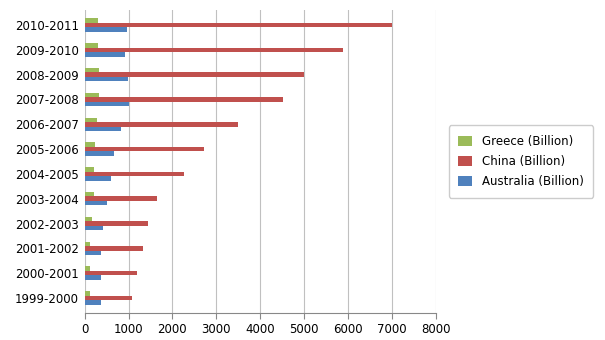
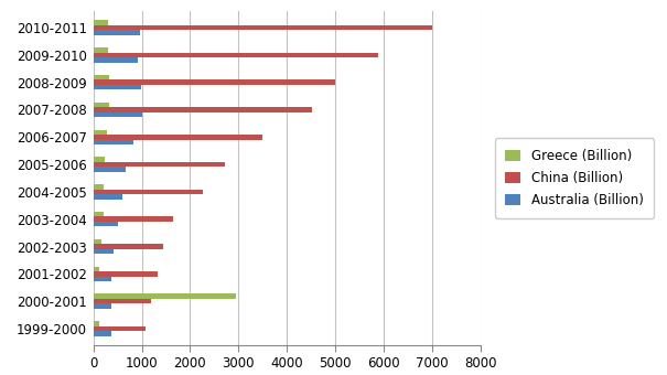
Greece (Billion)/2000-2001: 120 -> 2950
